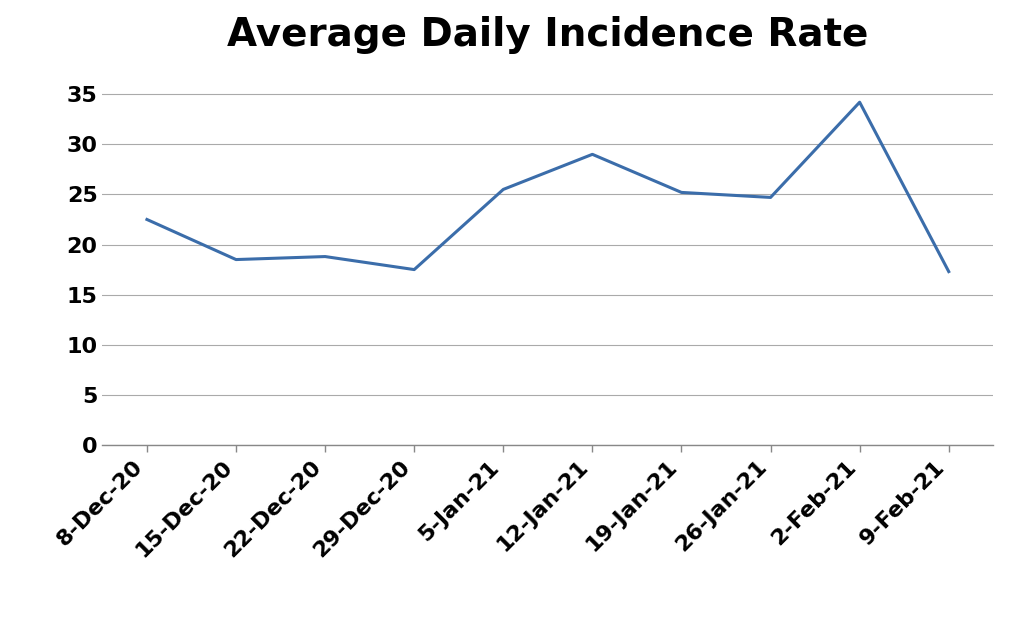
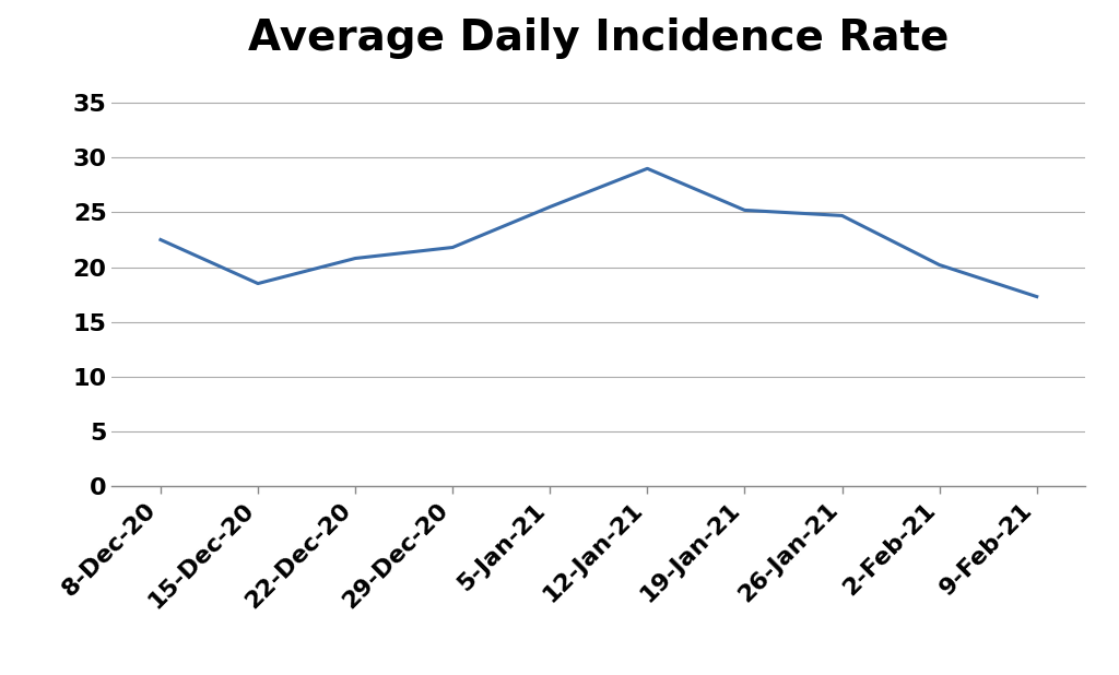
22-Dec-20: 18.8 -> 20.8
29-Dec-20: 17.5 -> 21.8
2-Feb-21: 34.2 -> 20.2
